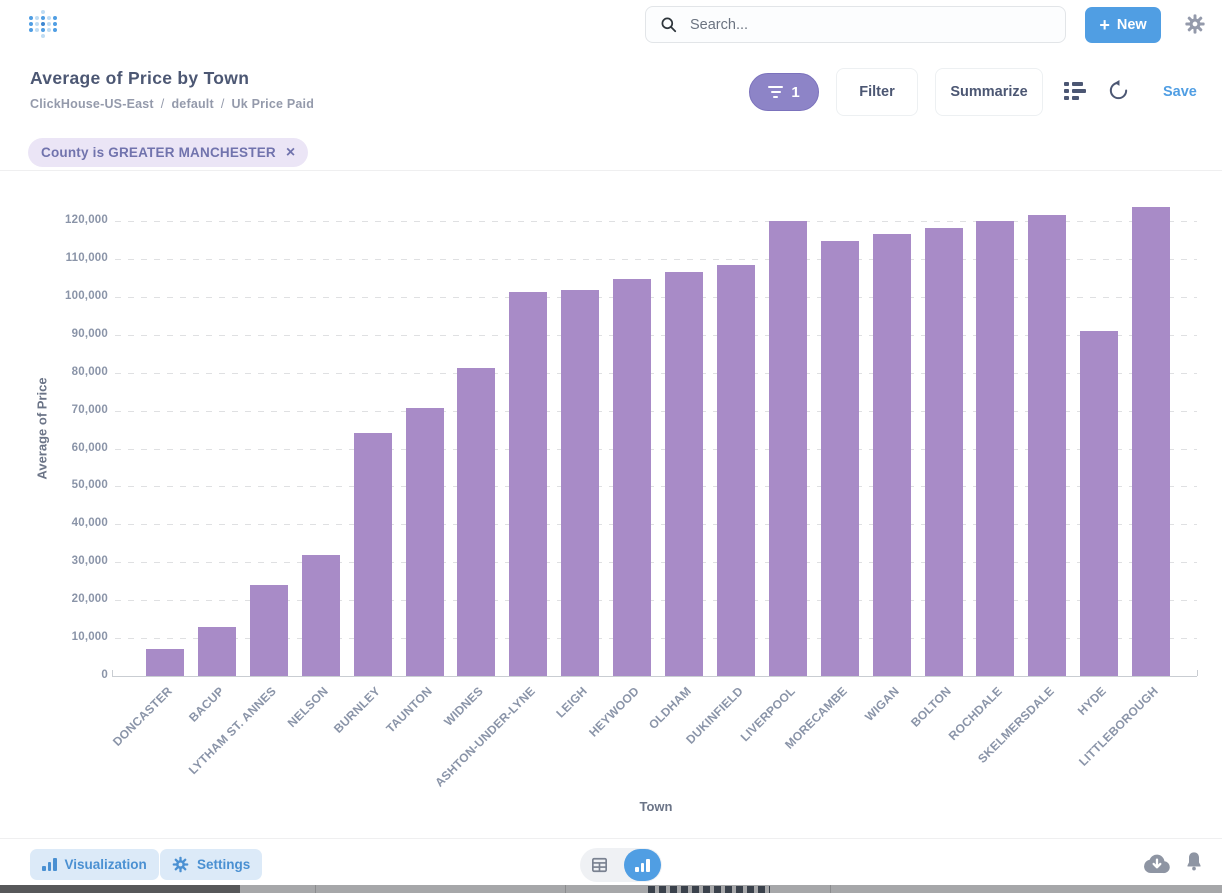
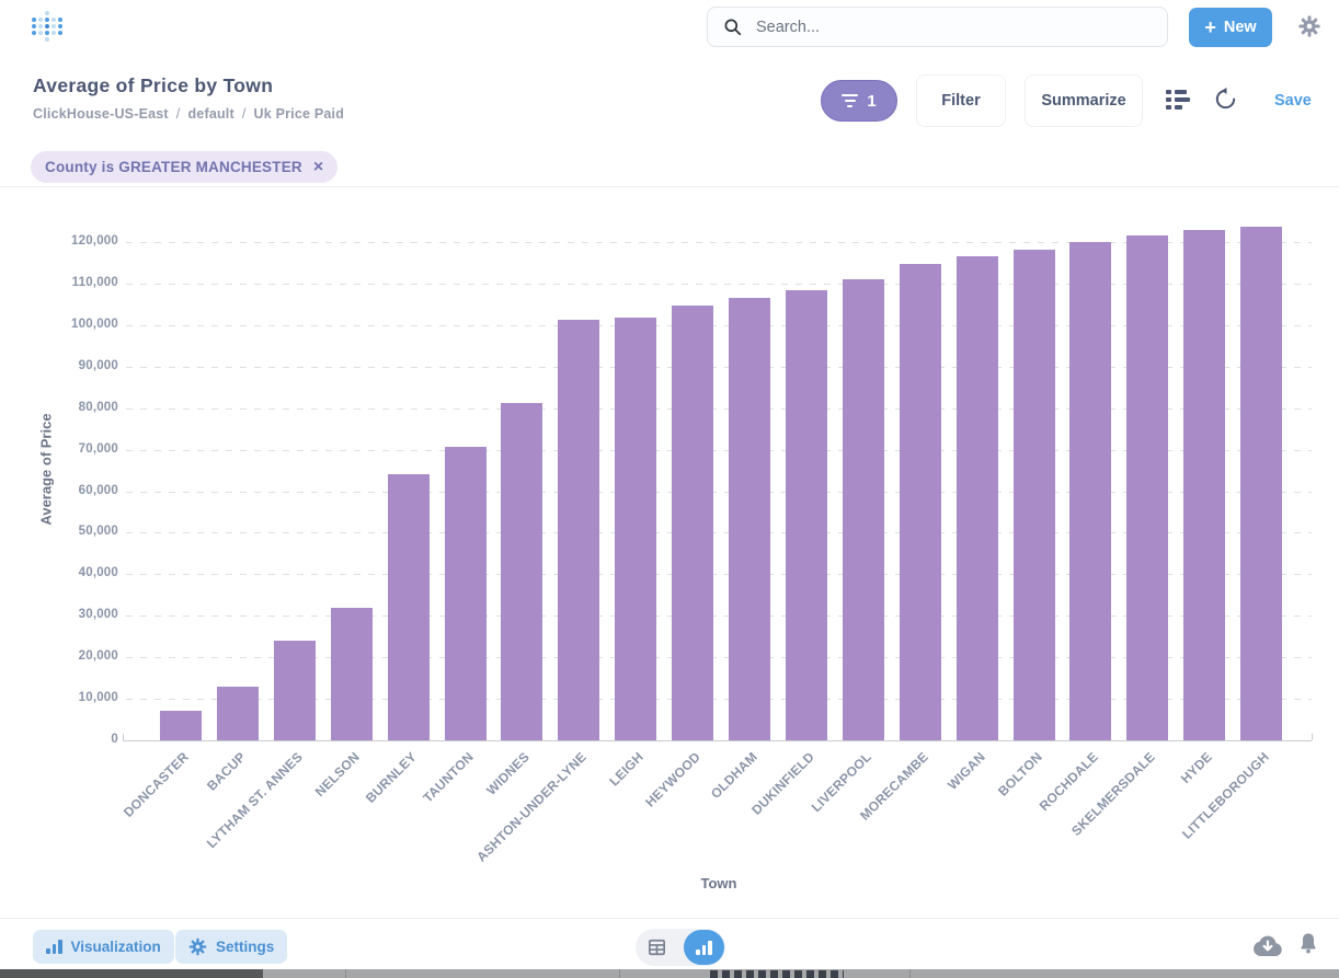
LIVERPOOL: 120000 -> 111000
HYDE: 91000 -> 123000
